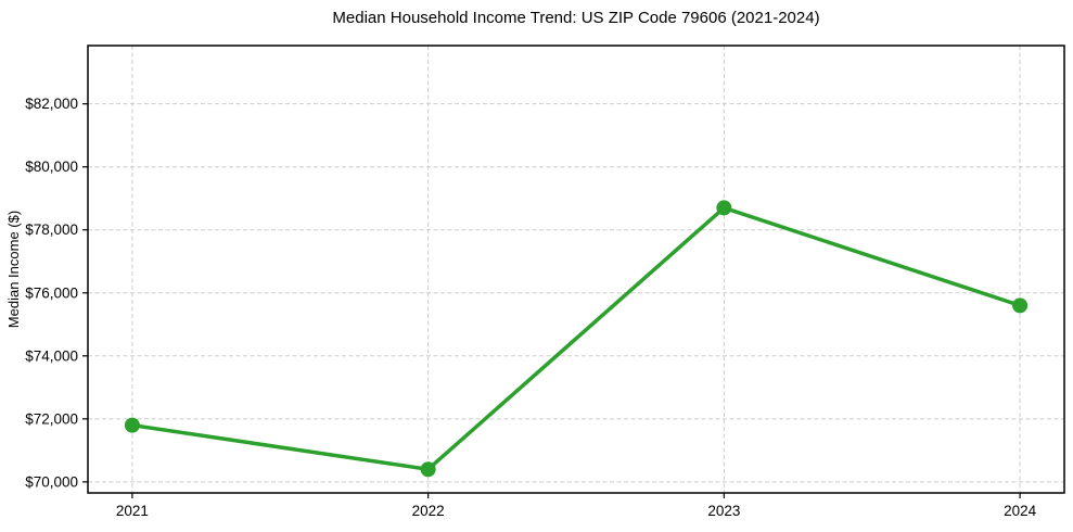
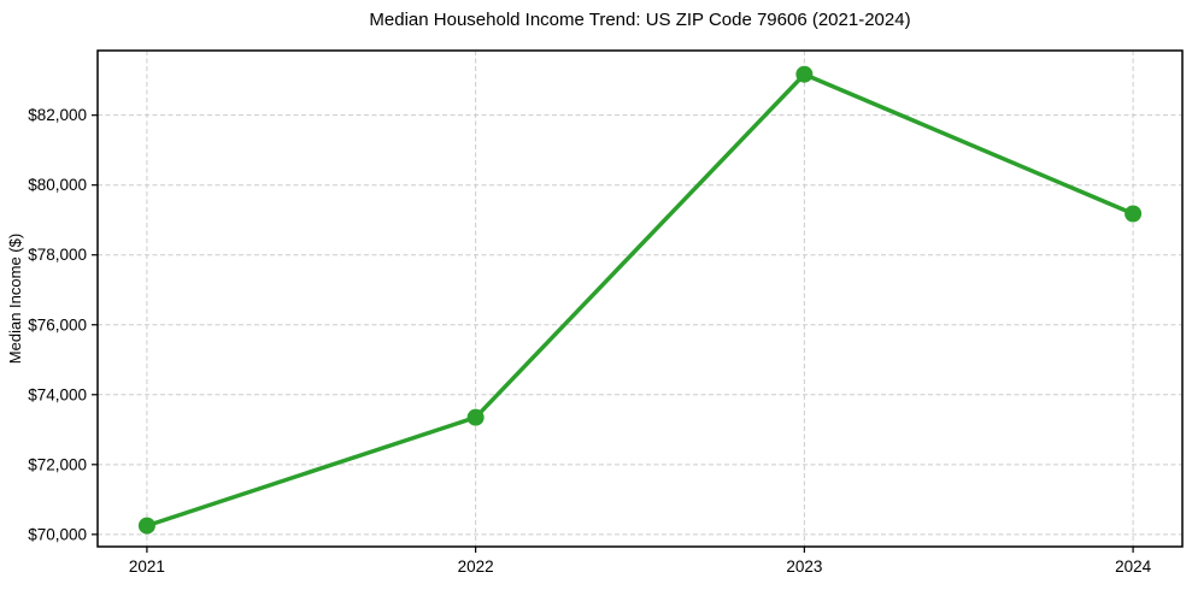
2021: $71800 -> $70200
2022: $70400 -> $73400
2023: $78700 -> $83200
2024: $75600 -> $79200
